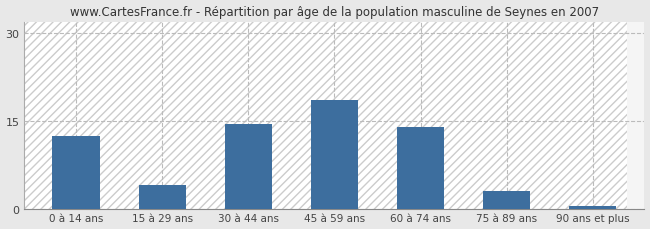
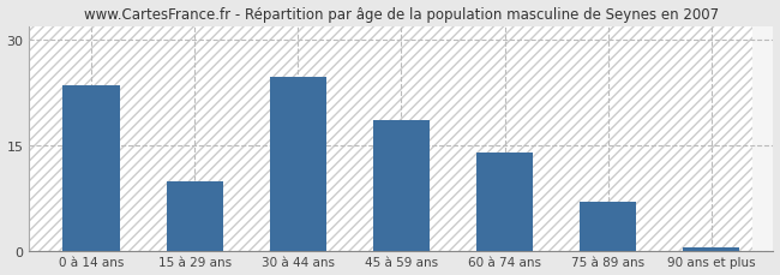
0 à 14 ans: 12.5 -> 23.6
15 à 29 ans: 4.0 -> 9.8
30 à 44 ans: 14.5 -> 24.8
75 à 89 ans: 3.0 -> 7.0
